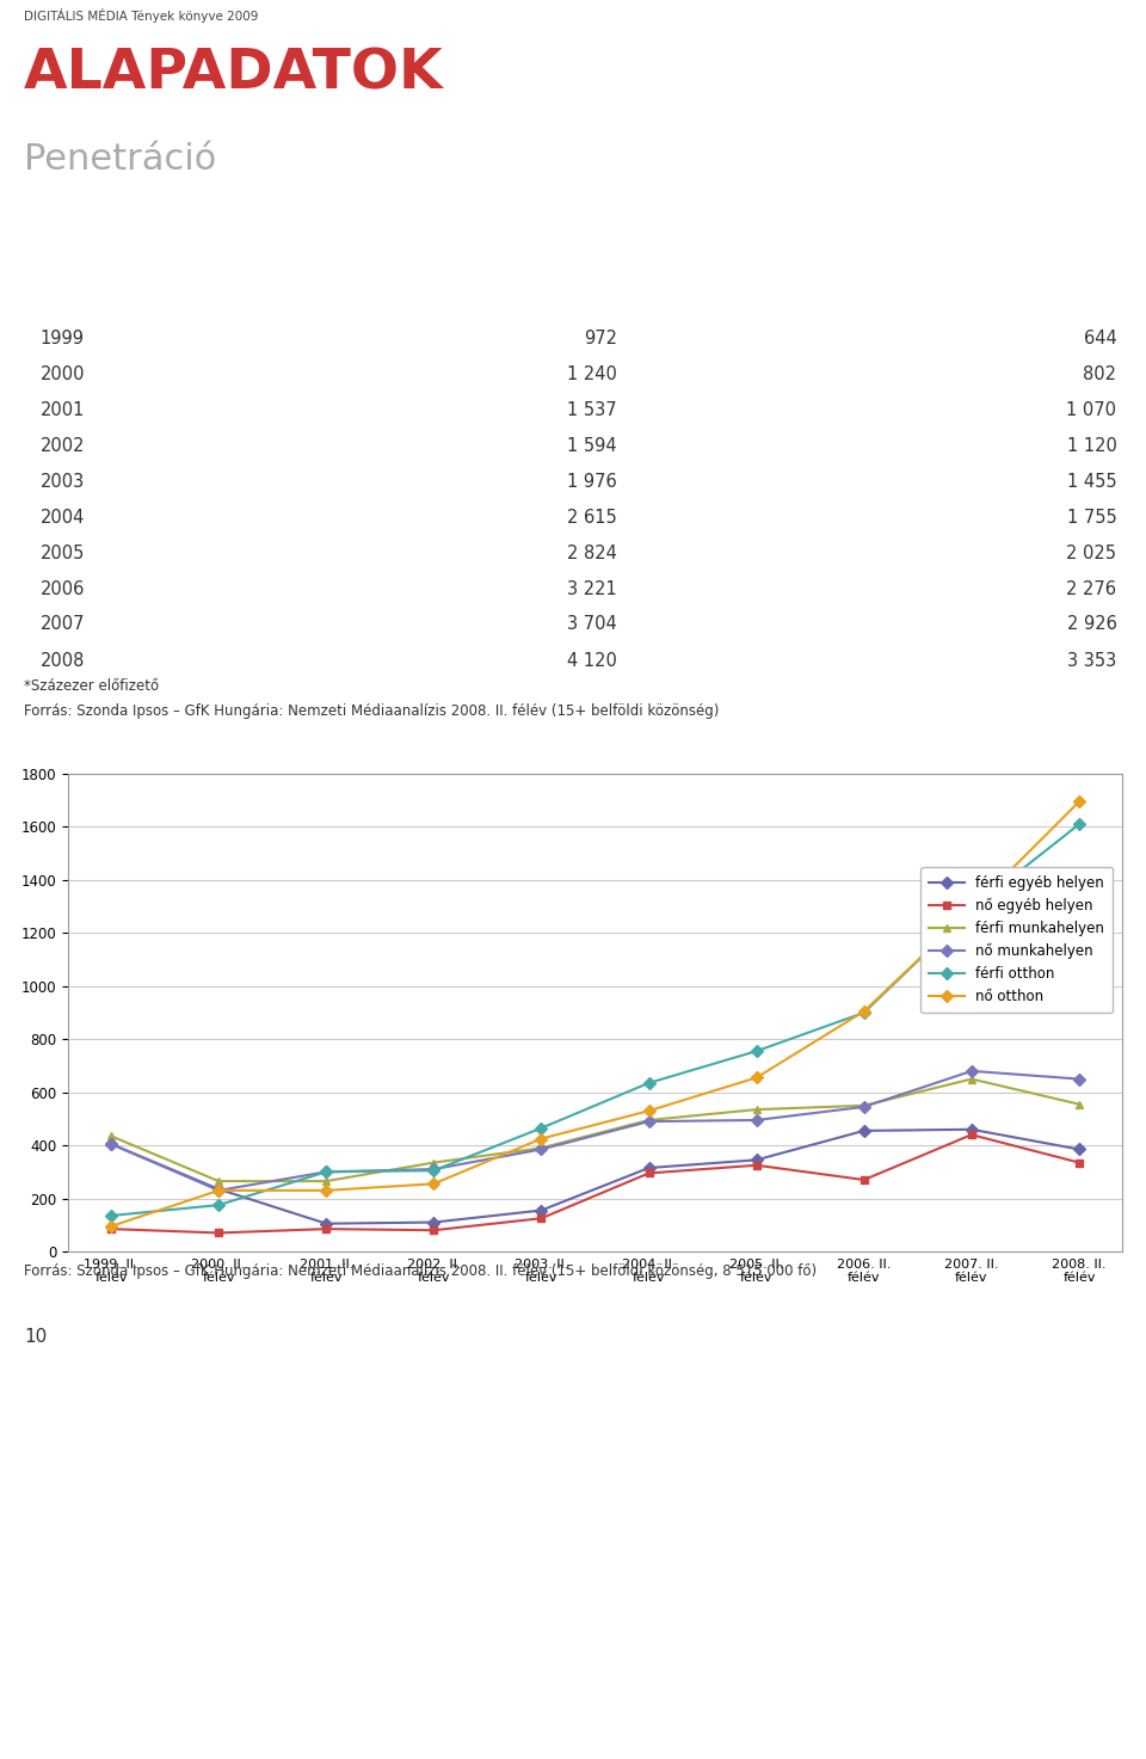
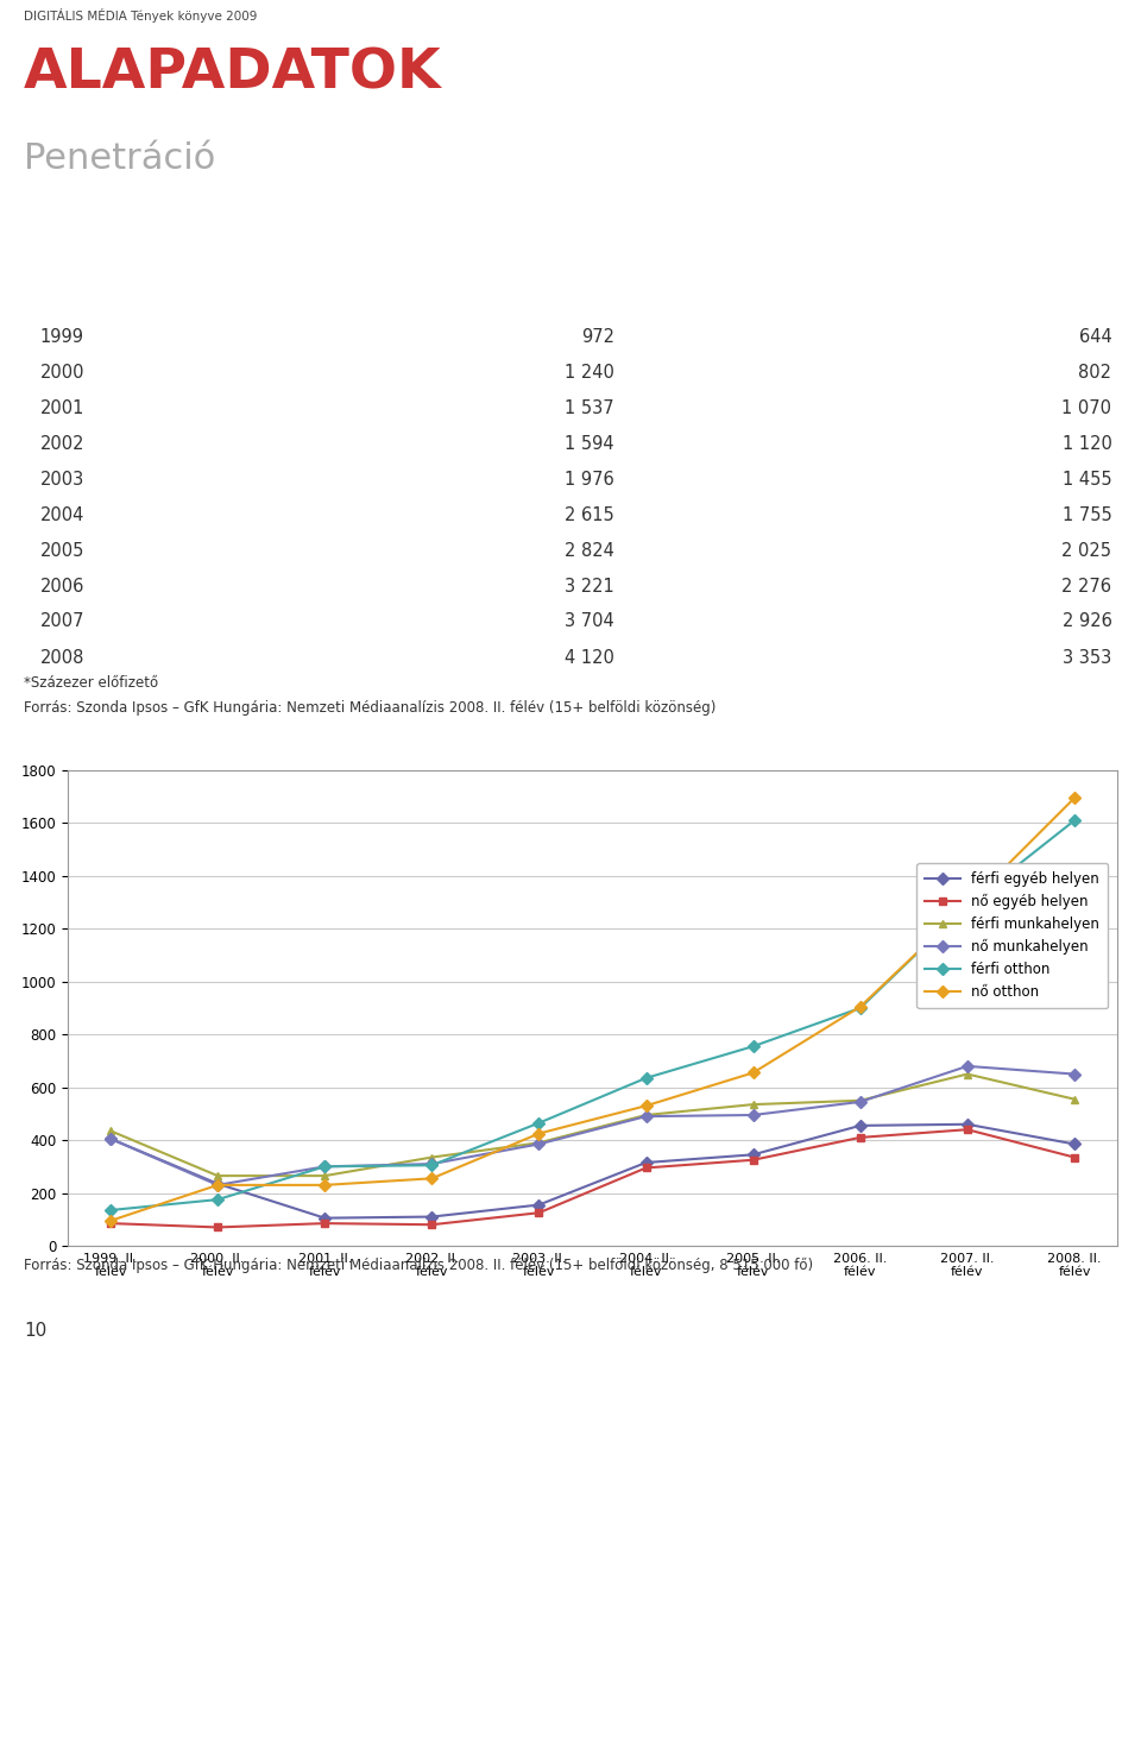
nő egyéb helyen/2006. II. félév: 270 -> 410
